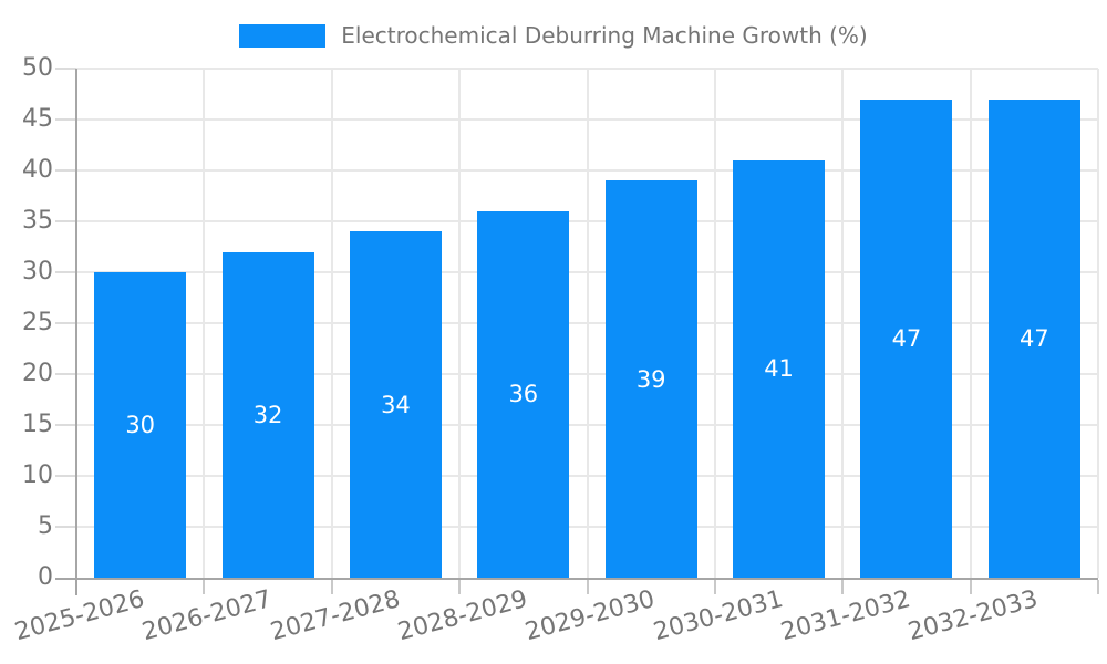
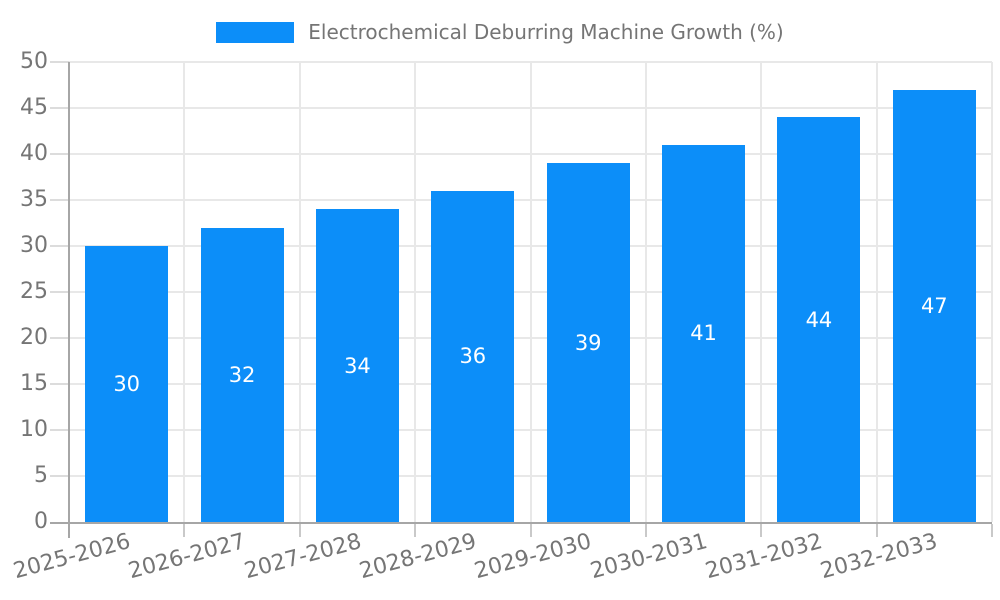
2031-2032: 47 -> 44
